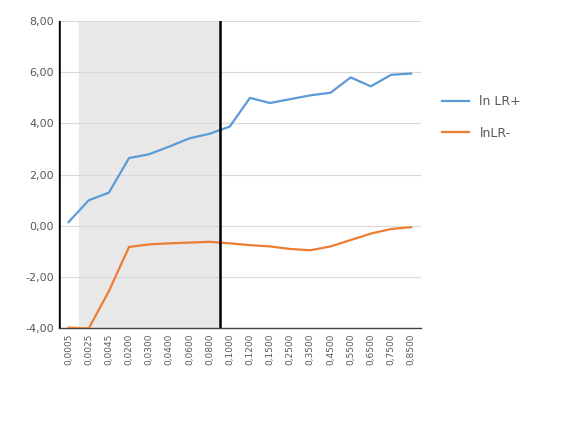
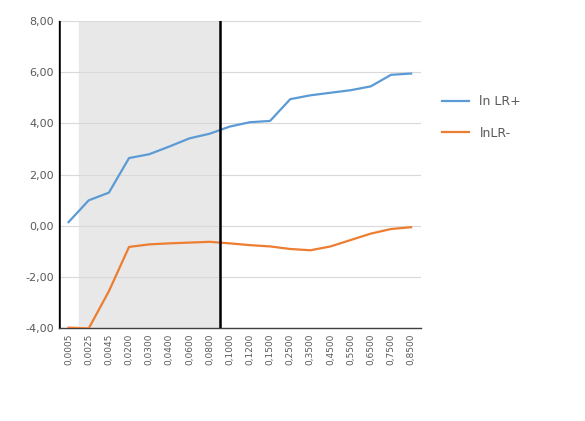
ln LR+/0,1200: 5,00 -> 4,05
ln LR+/0,1500: 4,80 -> 4,10
ln LR+/0,5500: 5,80 -> 5,30
